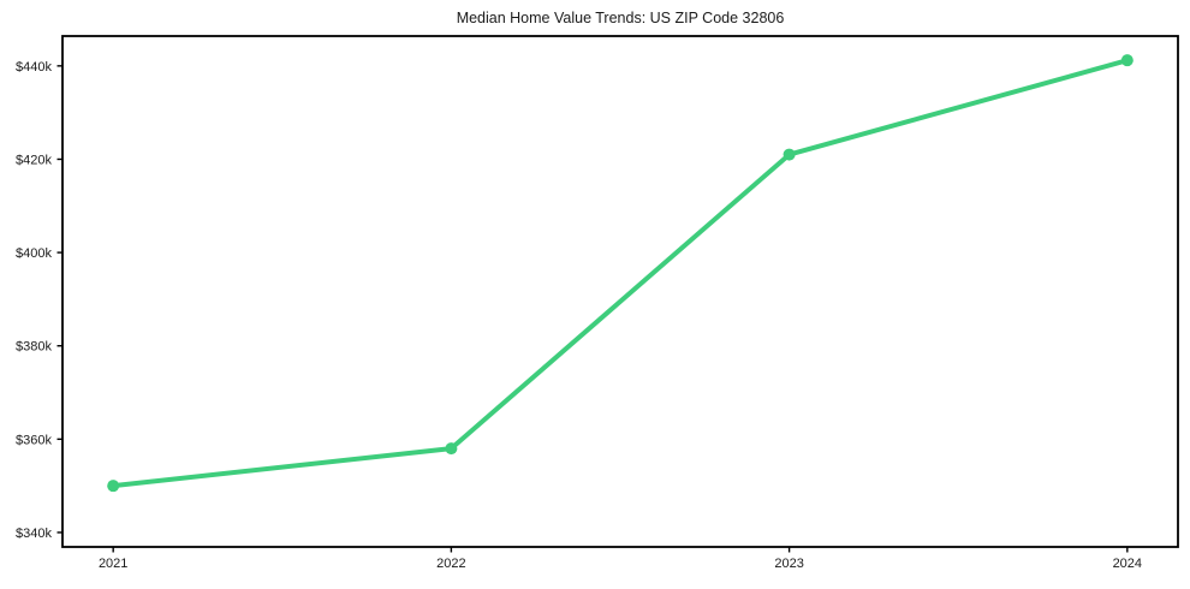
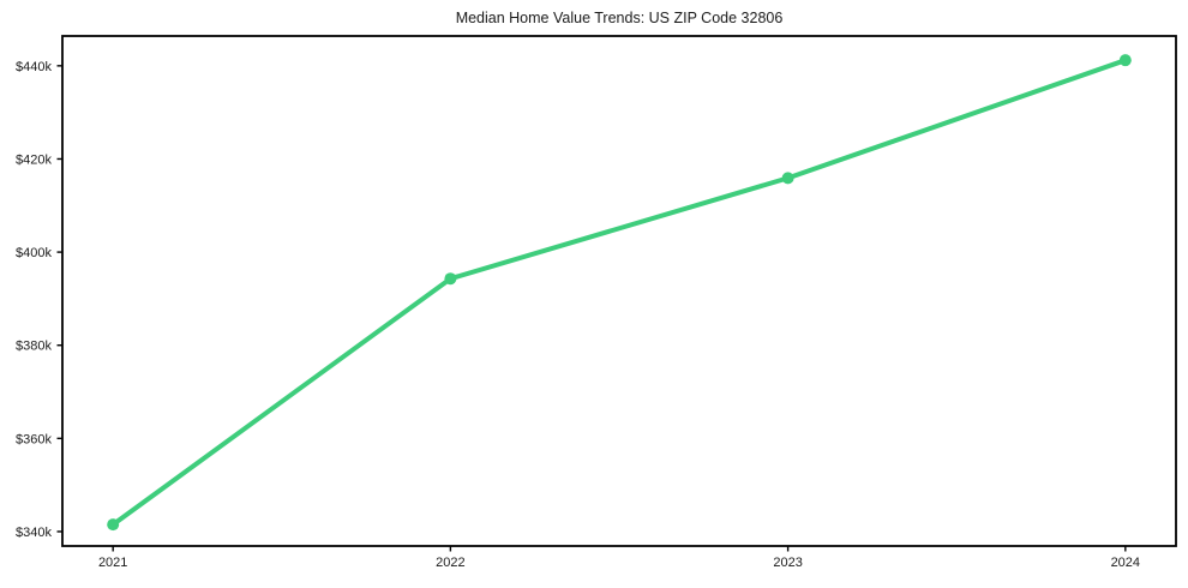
2021: $350k -> $342k
2022: $358k -> $394k
2023: $421k -> $416k
